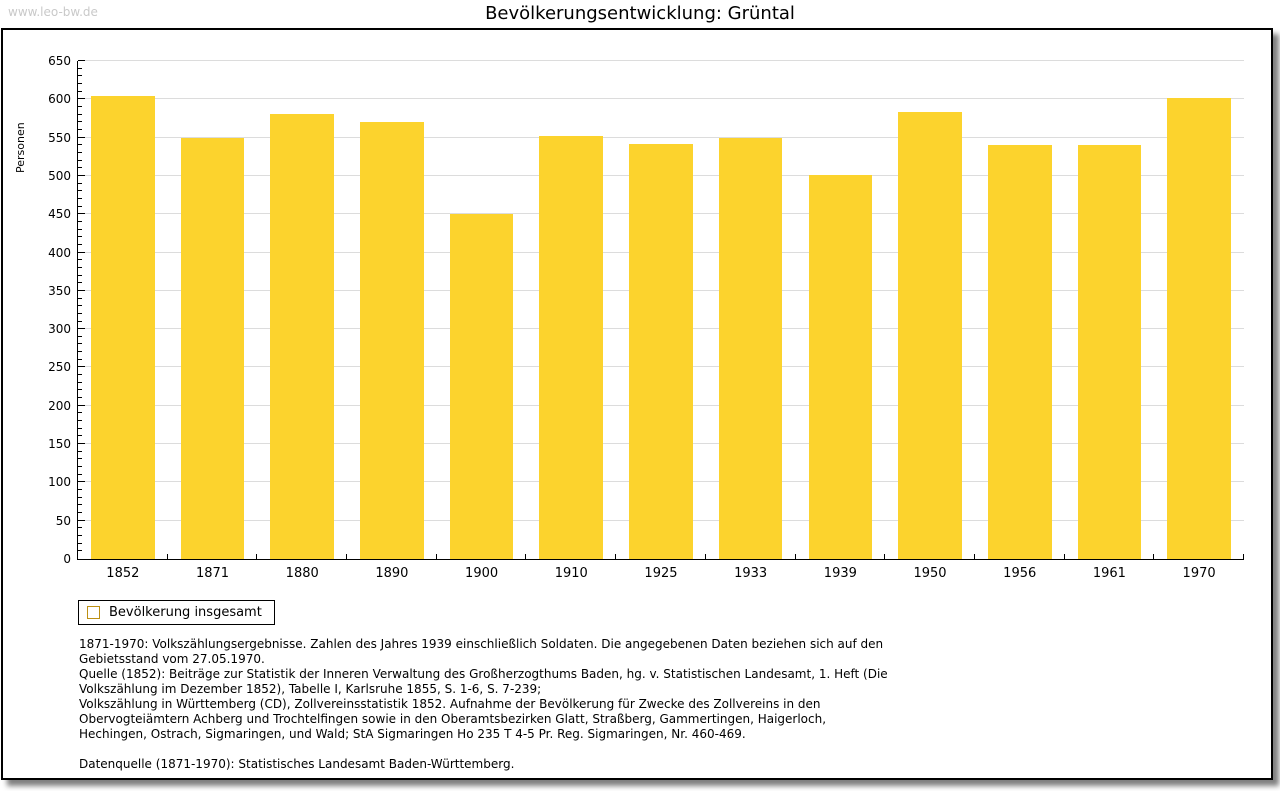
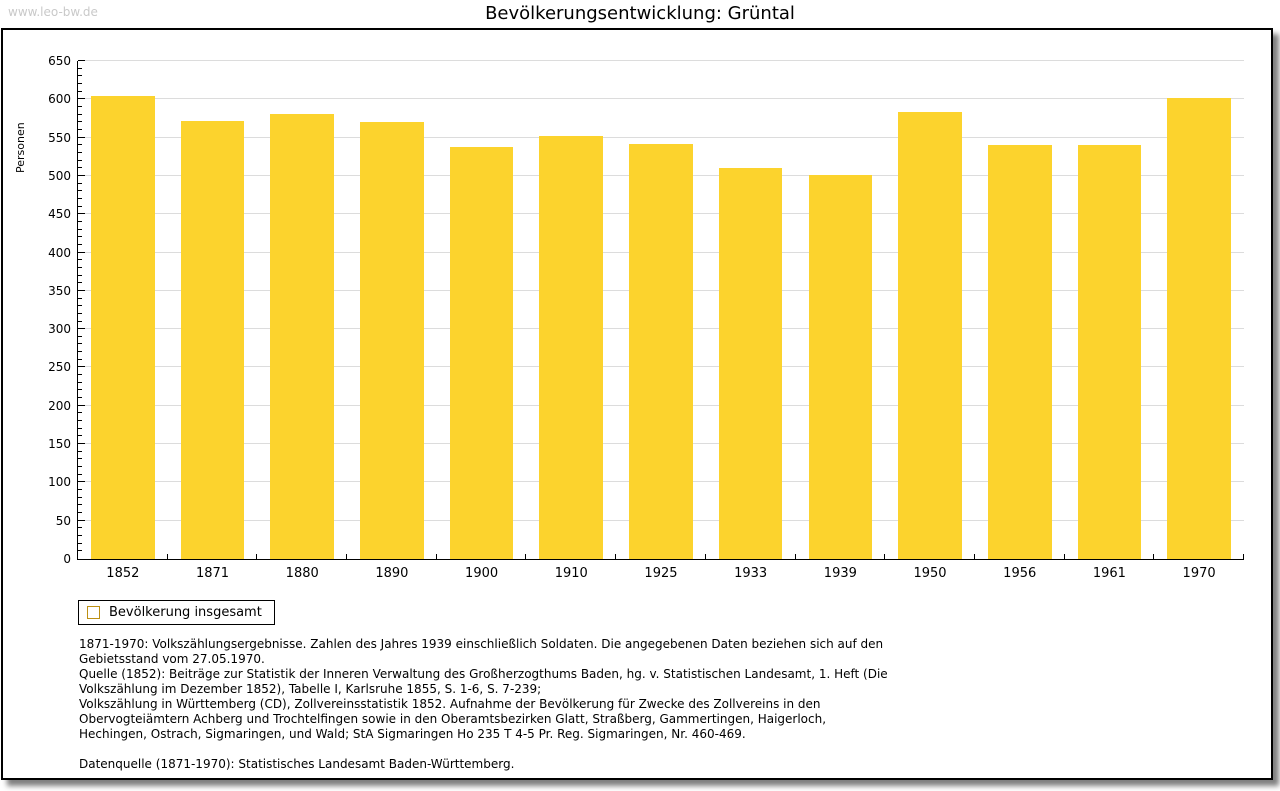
1871: 550 -> 570
1900: 450 -> 540
1933: 550 -> 510
